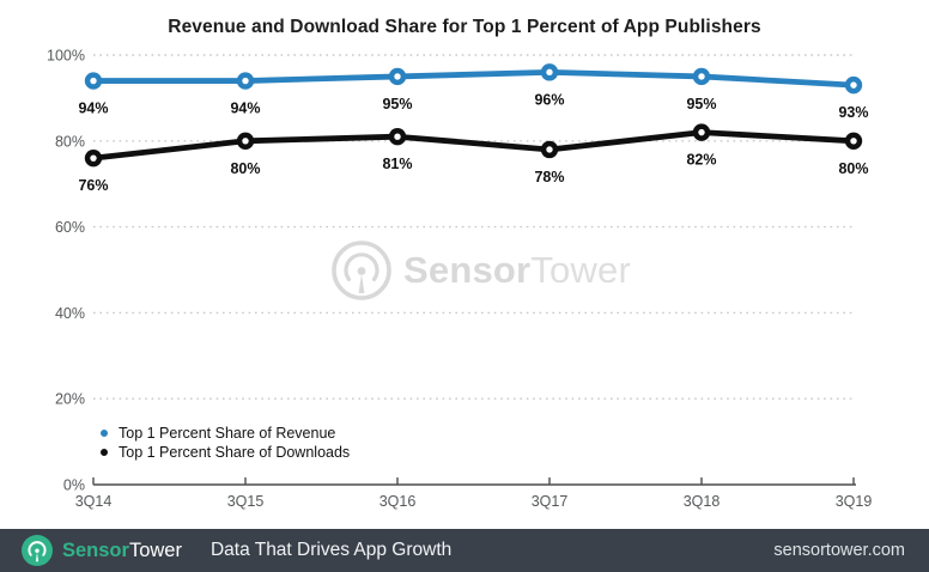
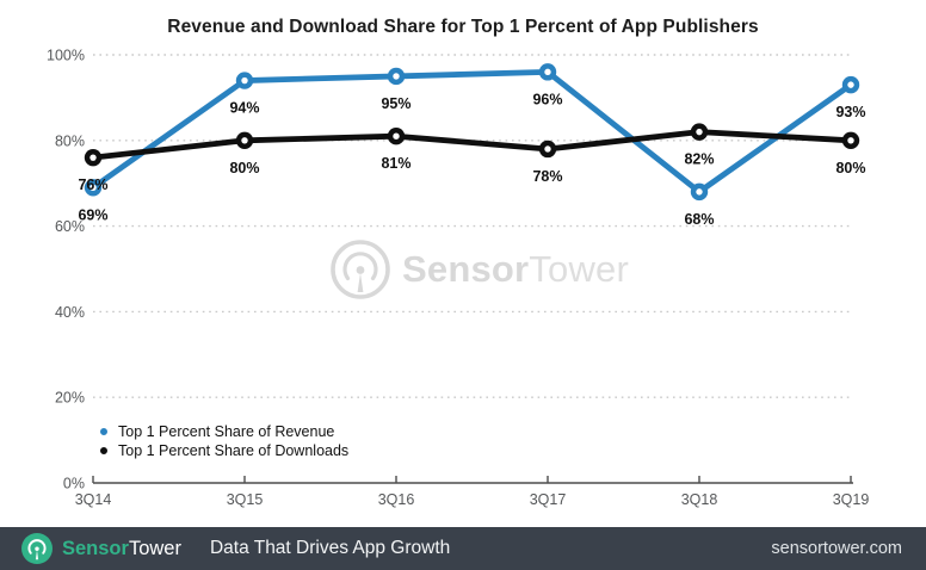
Top 1 Percent Share of Revenue/3Q14: 94% -> 69%
Top 1 Percent Share of Revenue/3Q18: 95% -> 68%
